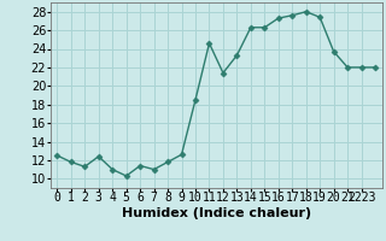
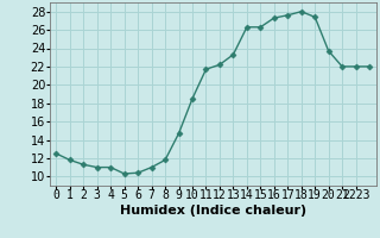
3: 12.4 -> 11.0
6: 11.4 -> 10.4
9: 12.6 -> 14.7
11: 24.6 -> 21.7
12: 21.4 -> 22.2
